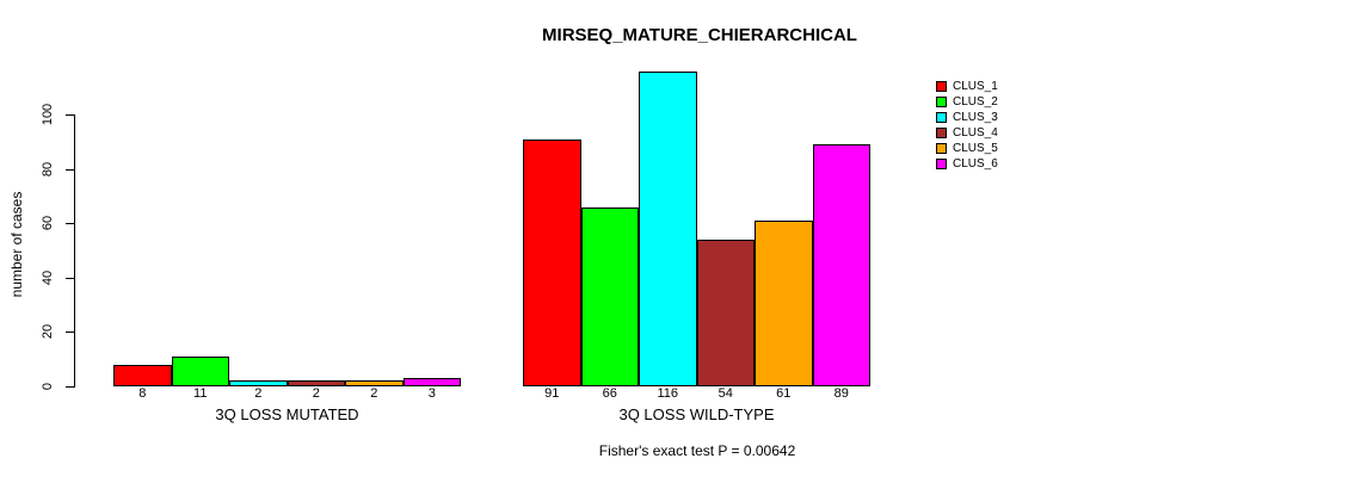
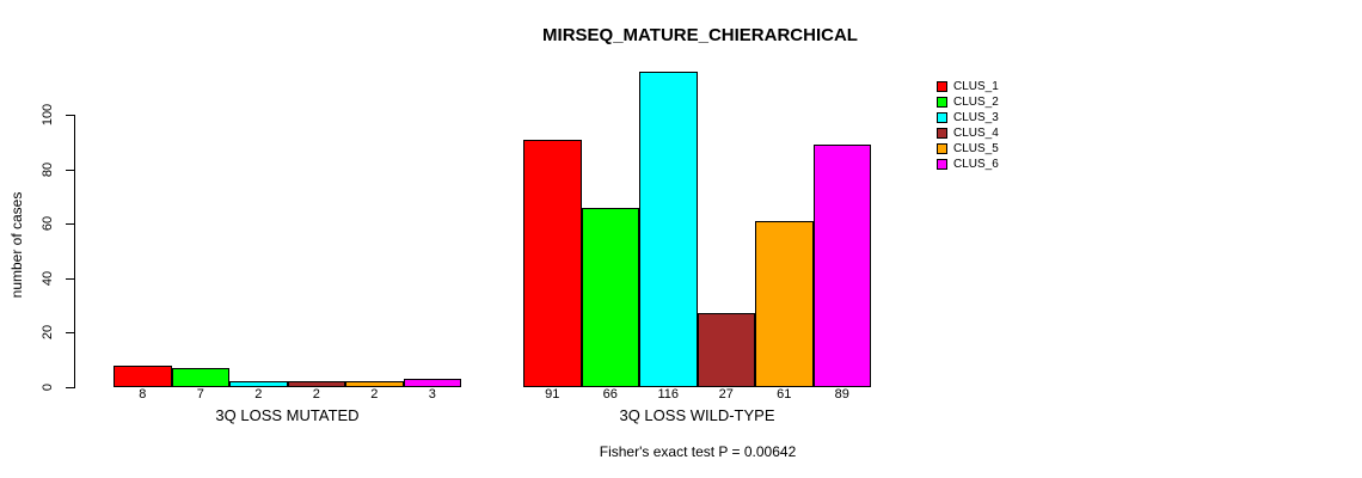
CLUS_2/3Q LOSS MUTATED: 11 -> 7
CLUS_4/3Q LOSS WILD-TYPE: 54 -> 27
